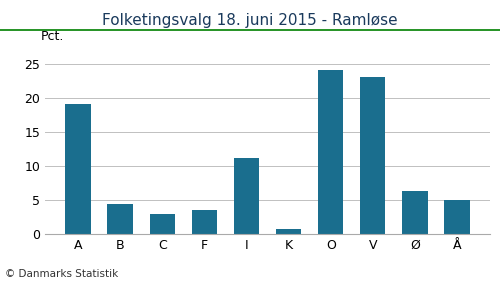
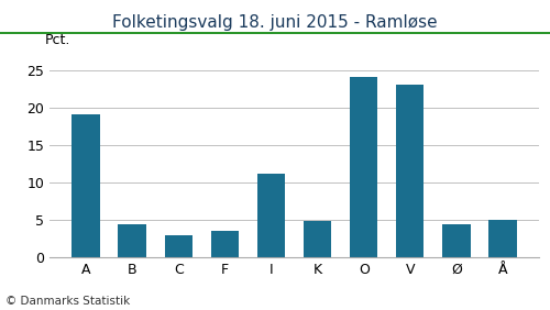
K: 0.8 -> 4.8
Ø: 6.3 -> 4.4
